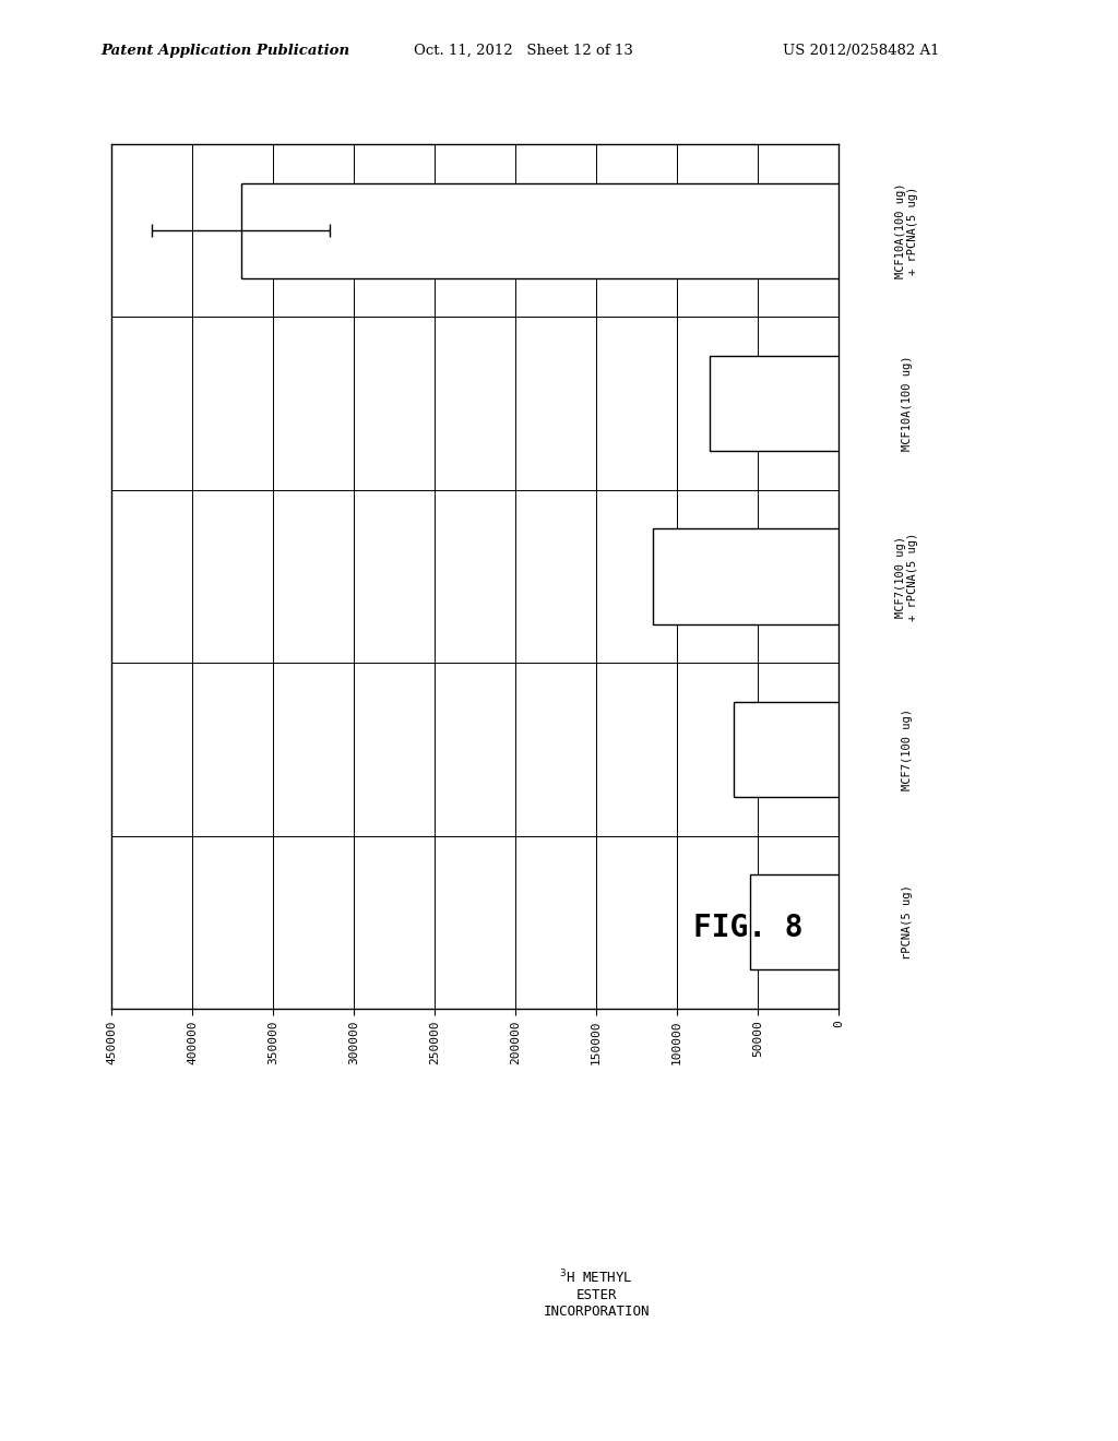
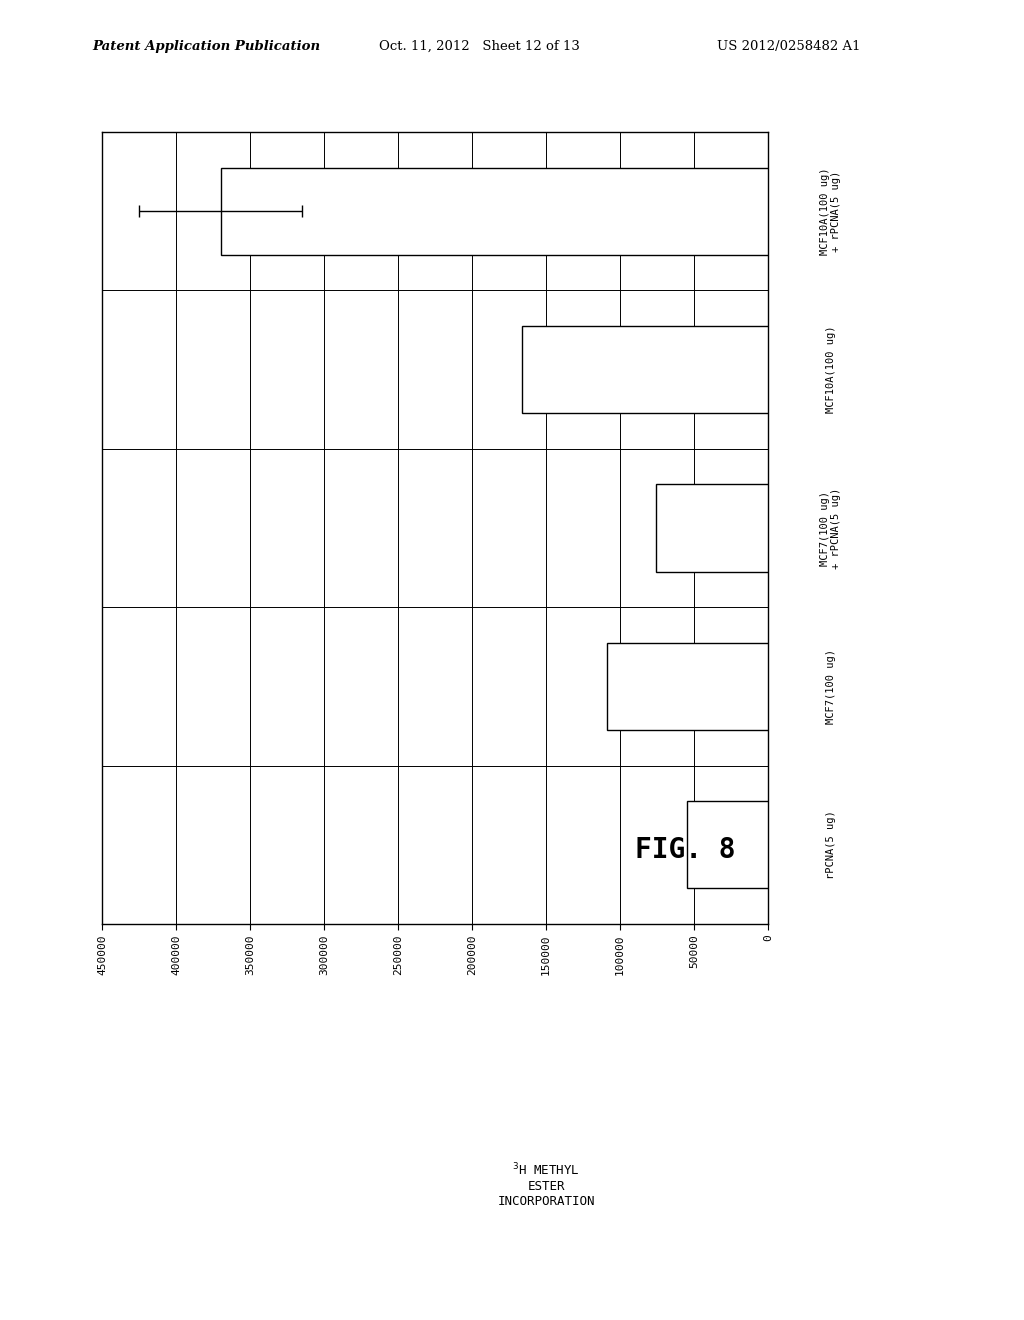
MCF10A(100 ug): 80000 -> 166000
MCF7(100 ug) + rPCNA(5 ug): 115000 -> 76000
MCF7(100 ug): 65000 -> 109000
